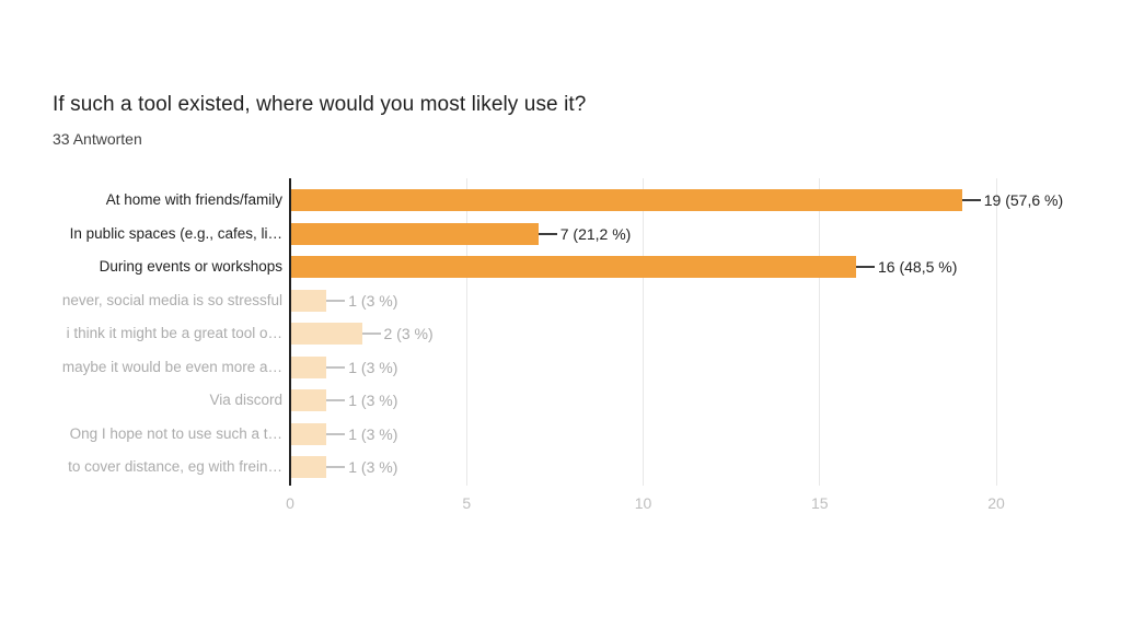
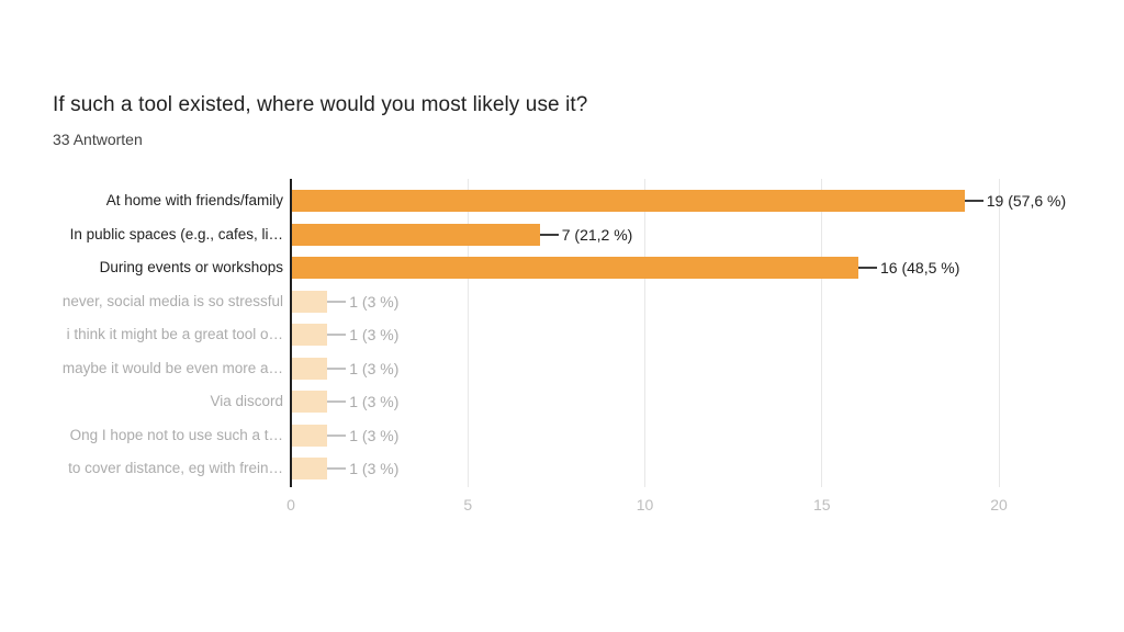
i think it might be a great tool o…: 2 -> 1
